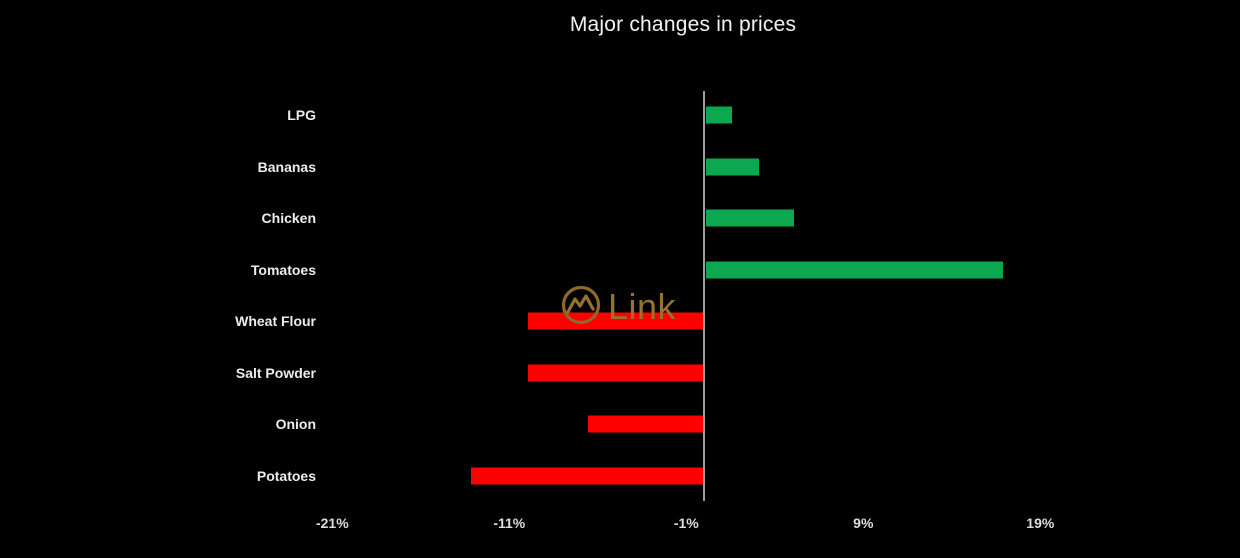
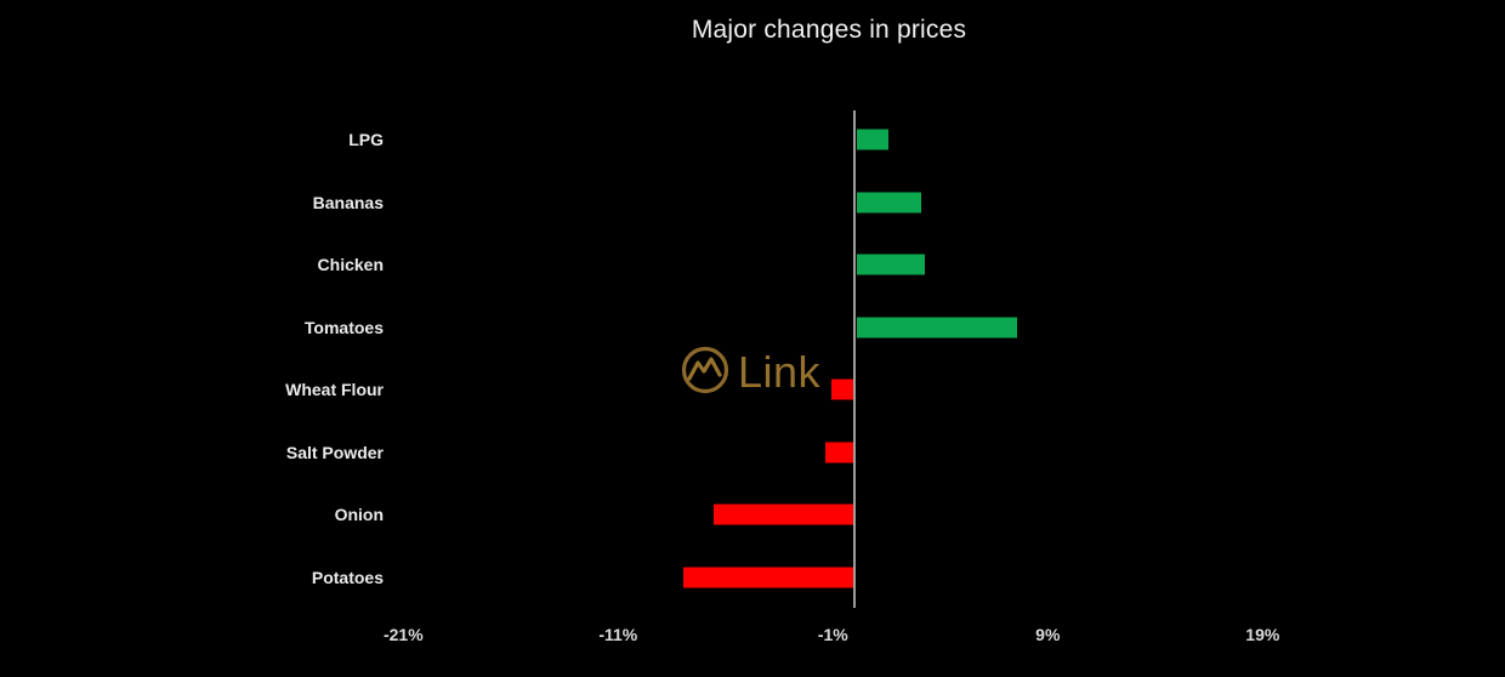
Chicken: 5.0% -> 3.2%
Tomatoes: 16.8% -> 7.5%
Wheat Flour: -9.9% -> -1.0%
Salt Powder: -9.9% -> -1.3%
Potatoes: -13.1% -> -7.9%
